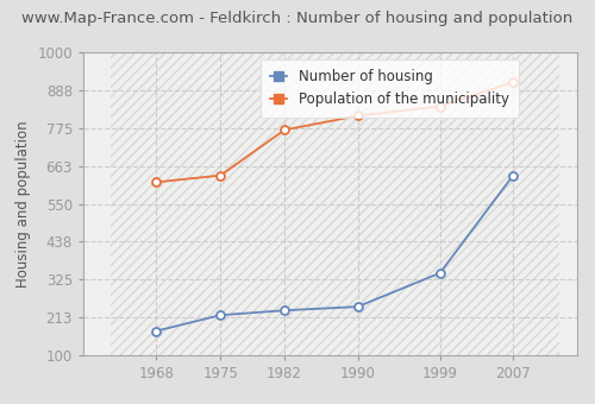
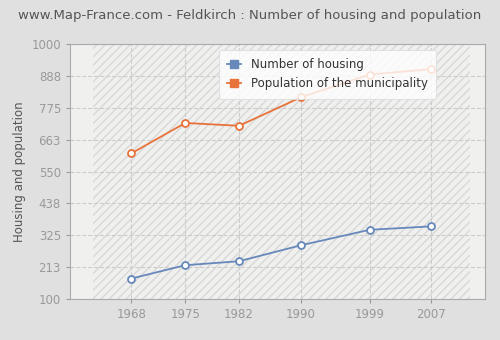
Population of the municipality/1975: 635 -> 722
Population of the municipality/1982: 770 -> 712
Number of housing/1990: 245 -> 290
Population of the municipality/1999: 840 -> 893
Number of housing/2007: 635 -> 357
